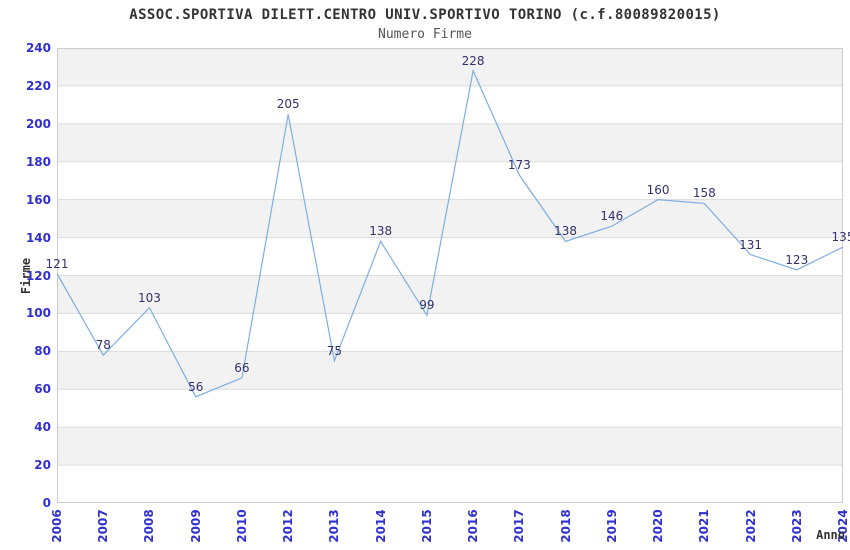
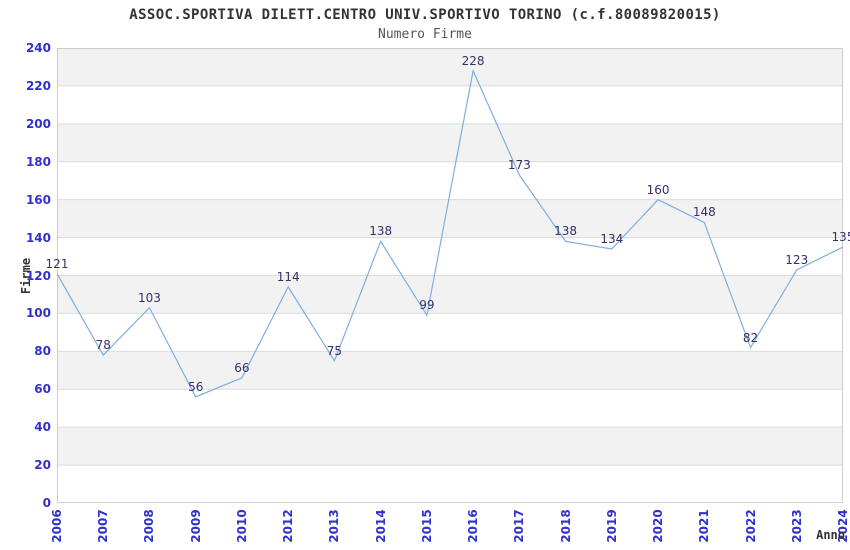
2012: 205 -> 114
2019: 146 -> 134
2021: 158 -> 148
2022: 131 -> 82
